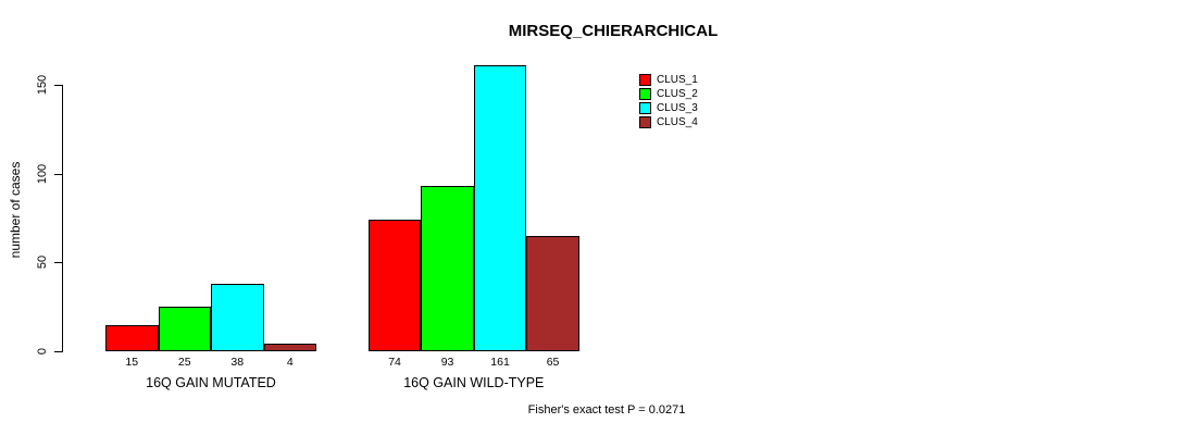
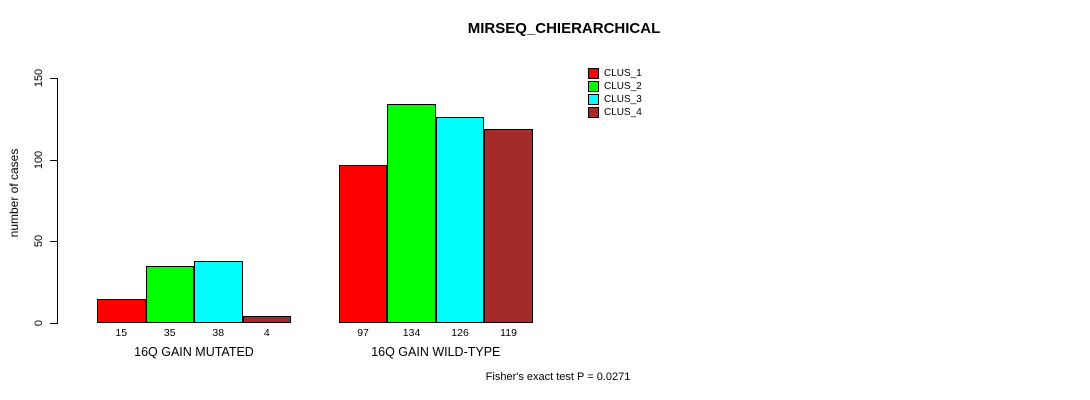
CLUS_2/16Q GAIN MUTATED: 25 -> 35
CLUS_1/16Q GAIN WILD-TYPE: 74 -> 97
CLUS_2/16Q GAIN WILD-TYPE: 93 -> 134
CLUS_3/16Q GAIN WILD-TYPE: 161 -> 126
CLUS_4/16Q GAIN WILD-TYPE: 65 -> 119
